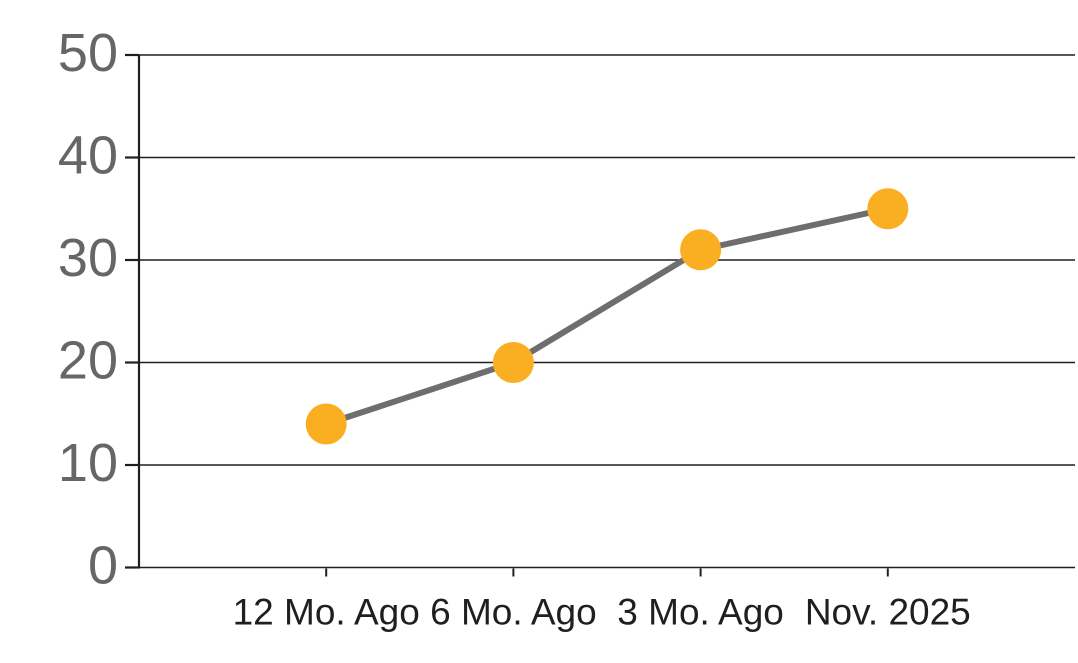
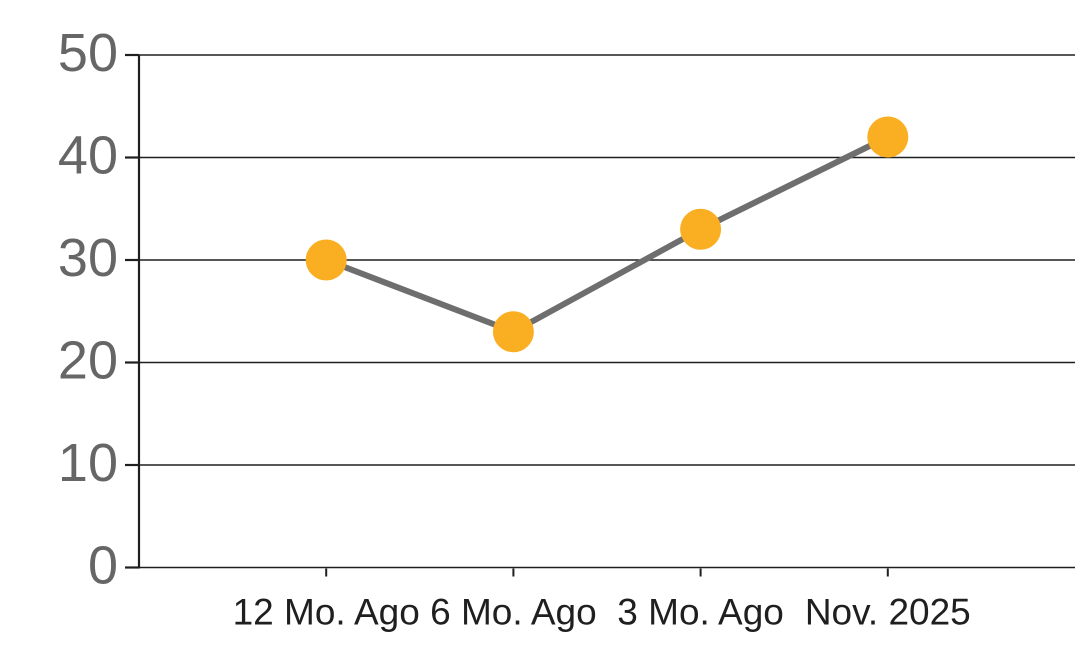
12 Mo. Ago: 14 -> 30
6 Mo. Ago: 20 -> 23
3 Mo. Ago: 31 -> 33
Nov. 2025: 35 -> 42
